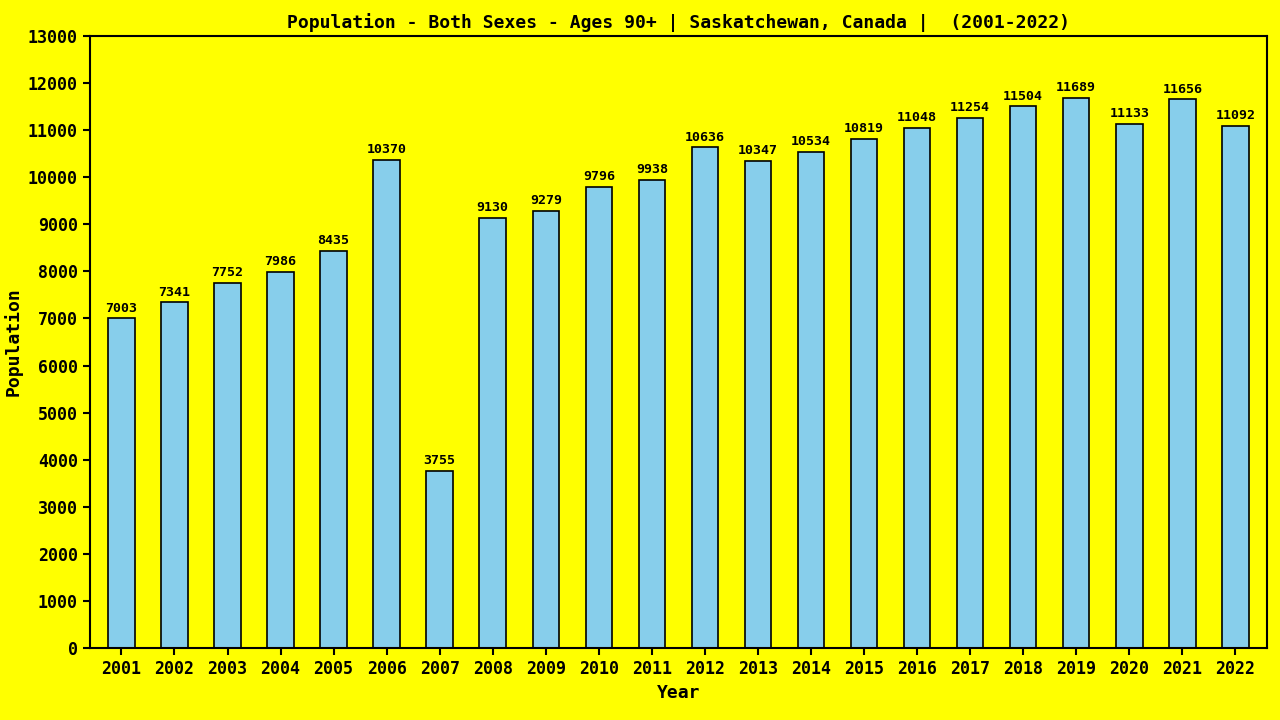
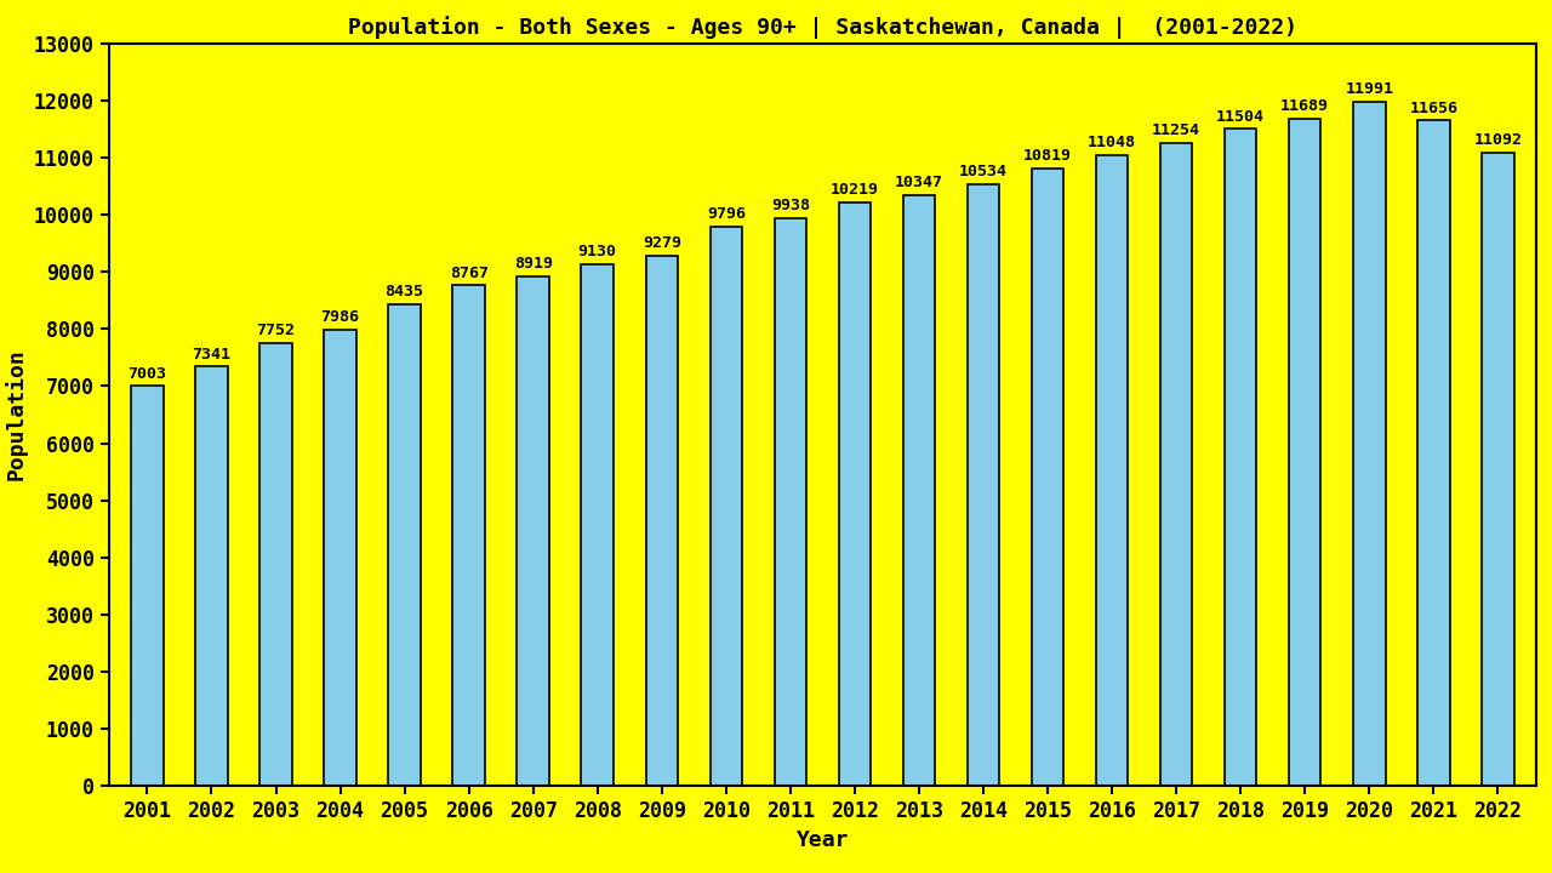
2006: 10370 -> 8767
2007: 3755 -> 8919
2012: 10636 -> 10219
2020: 11133 -> 11991
